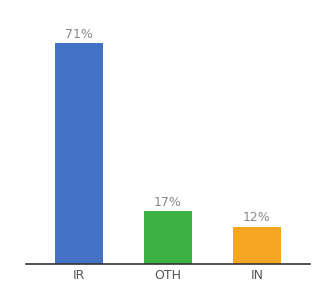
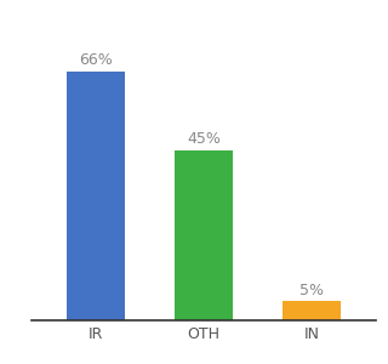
IR: 71% -> 66%
OTH: 17% -> 45%
IN: 12% -> 5%
